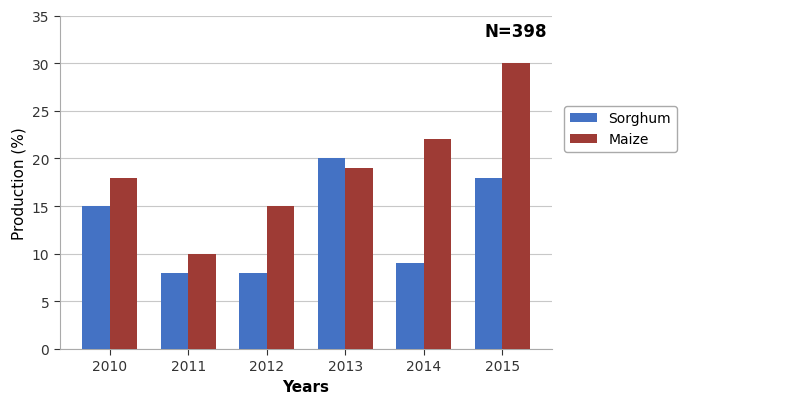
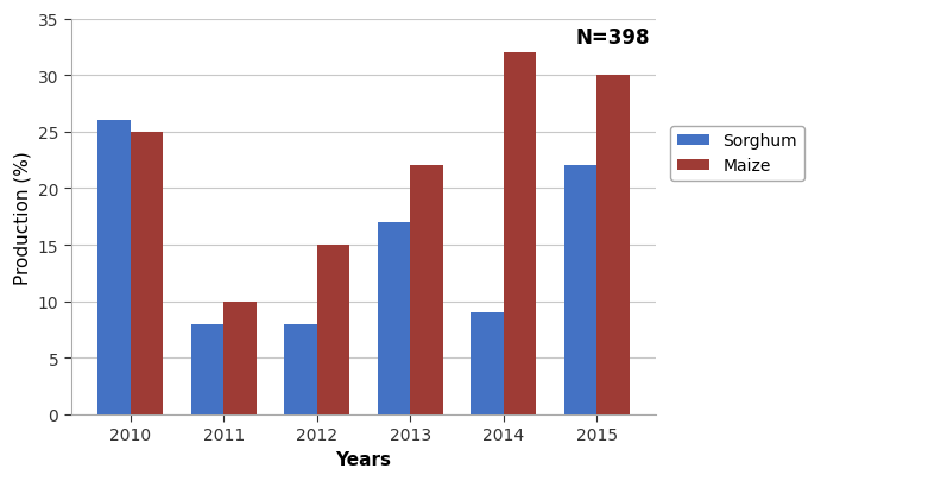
Sorghum/2010: 15 -> 26
Maize/2010: 18 -> 25
Sorghum/2013: 20 -> 17
Maize/2013: 19 -> 22
Maize/2014: 22 -> 32
Sorghum/2015: 18 -> 22
